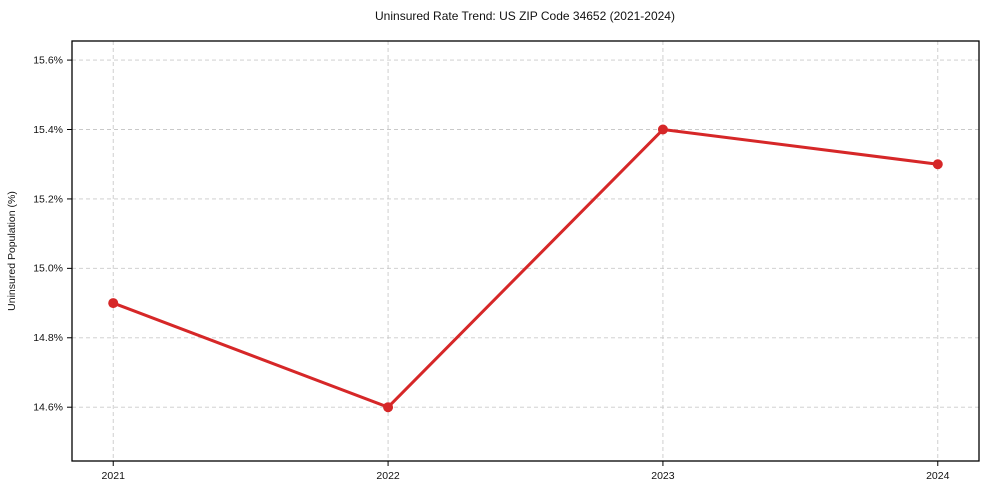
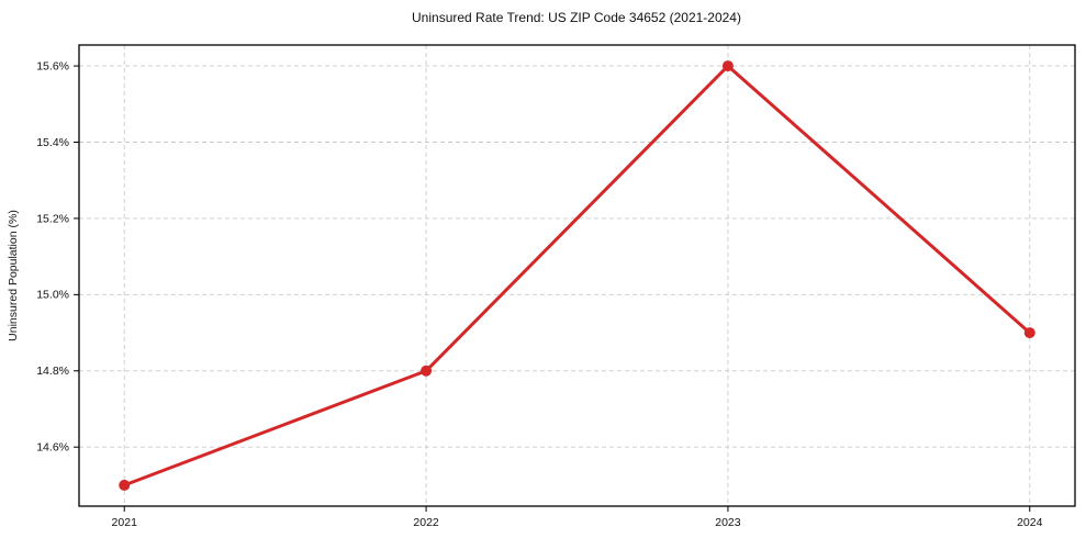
2021: 14.9% -> 14.5%
2022: 14.6% -> 14.8%
2023: 15.4% -> 15.6%
2024: 15.3% -> 14.9%
